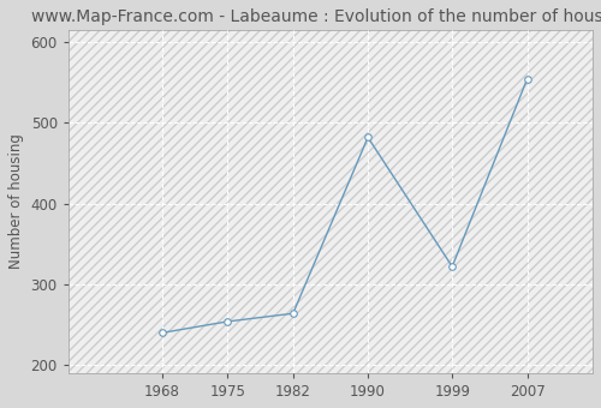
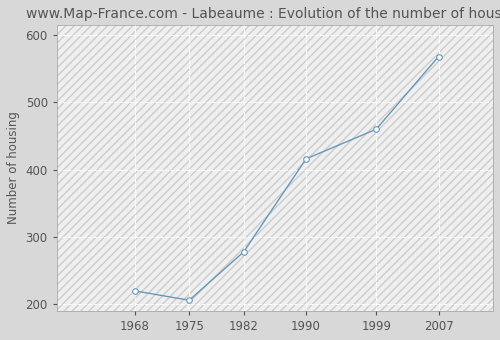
1968: 240 -> 220
1975: 254 -> 206
1982: 264 -> 278
1990: 482 -> 416
1999: 322 -> 460
2007: 554 -> 568
